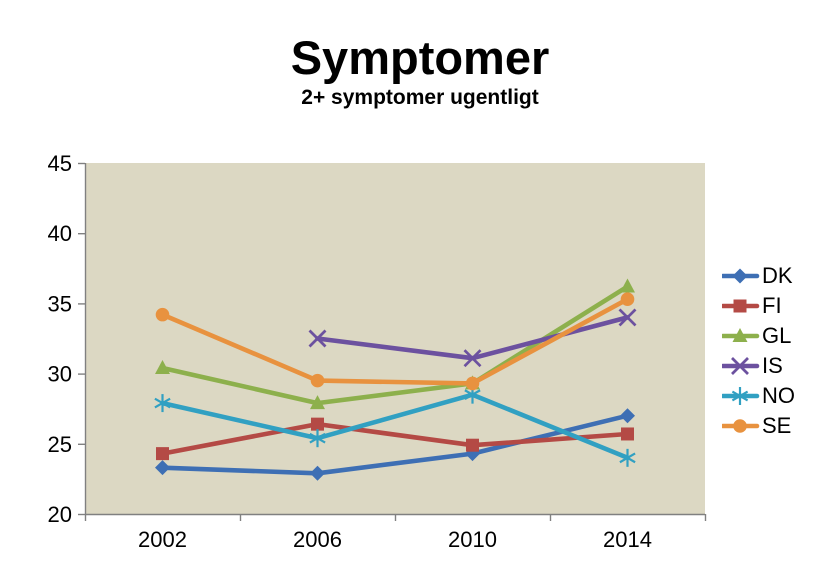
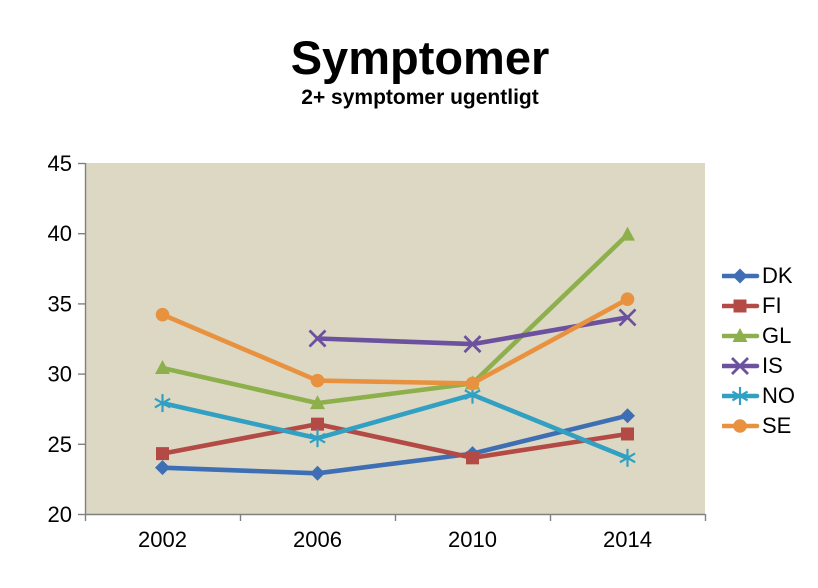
FI/2010: 24.9 -> 24.0
IS/2010: 31.1 -> 32.1
GL/2014: 36.2 -> 39.9
